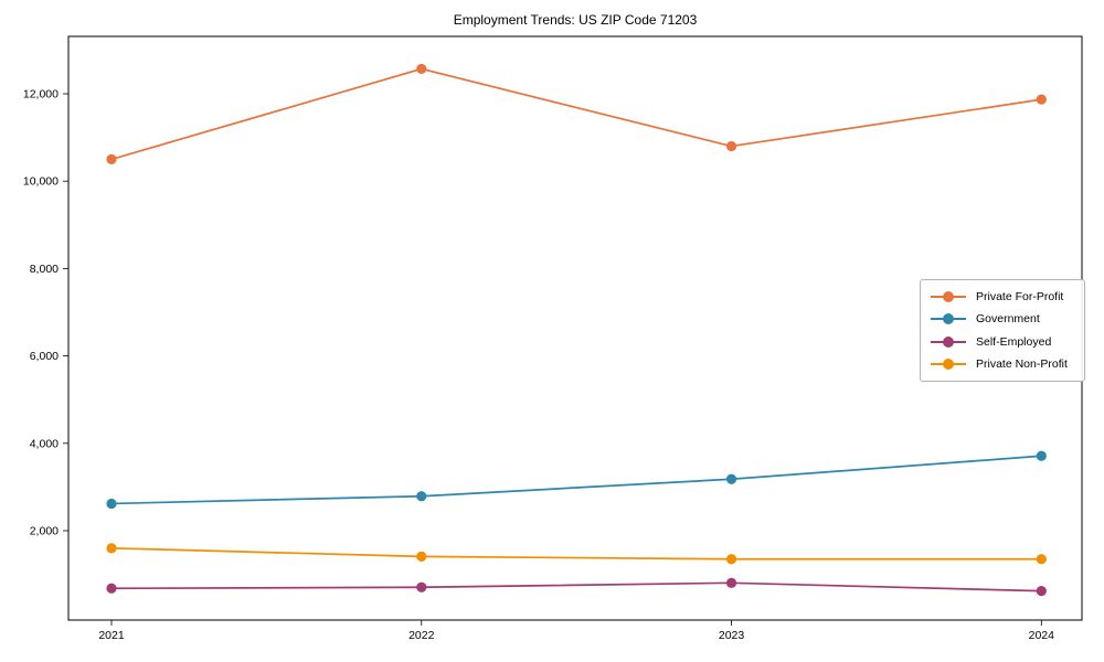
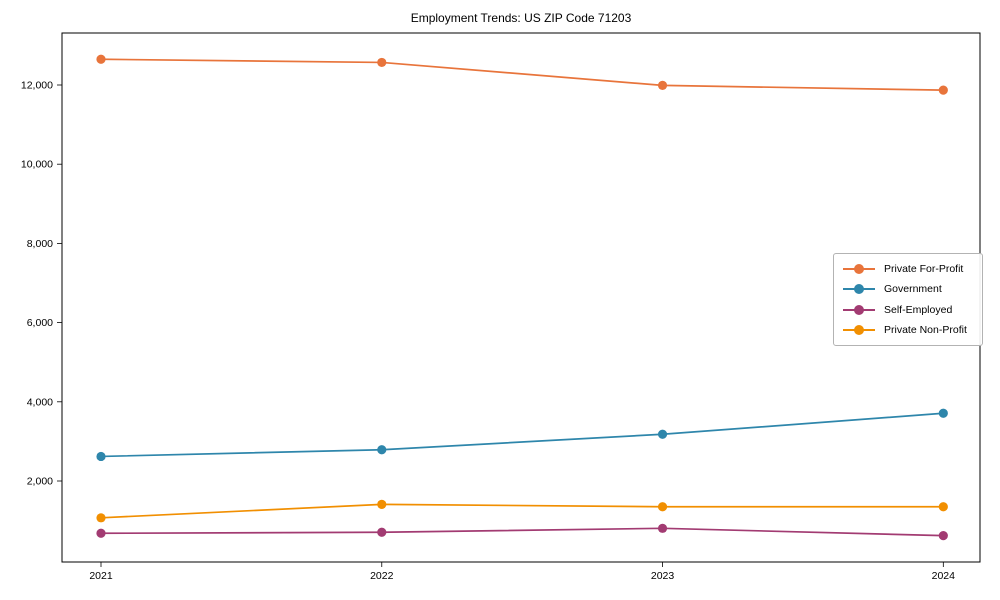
Private For-Profit/2021: 10500 -> 12600
Private Non-Profit/2021: 1600 -> 1100
Private For-Profit/2023: 10800 -> 12000
